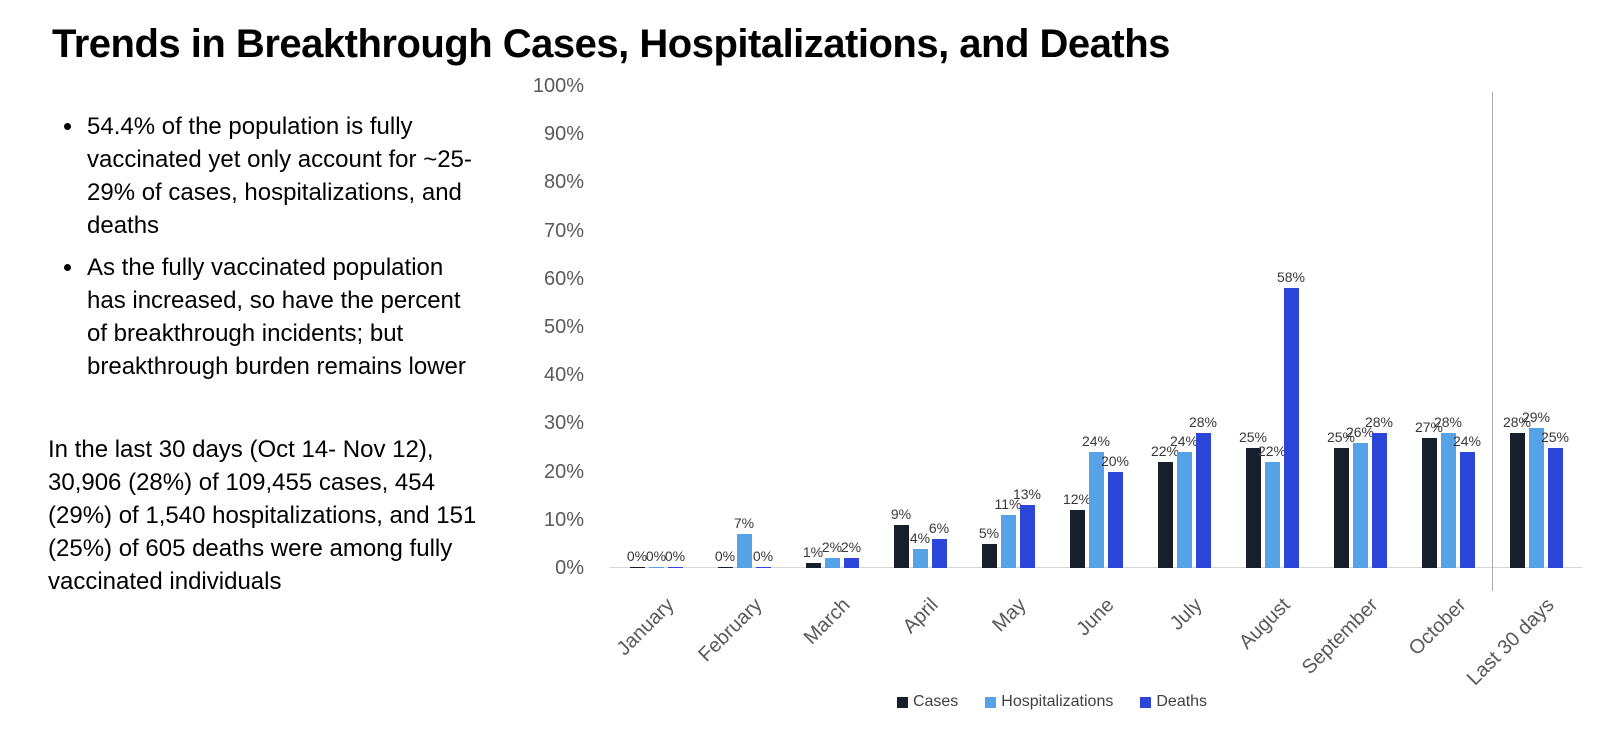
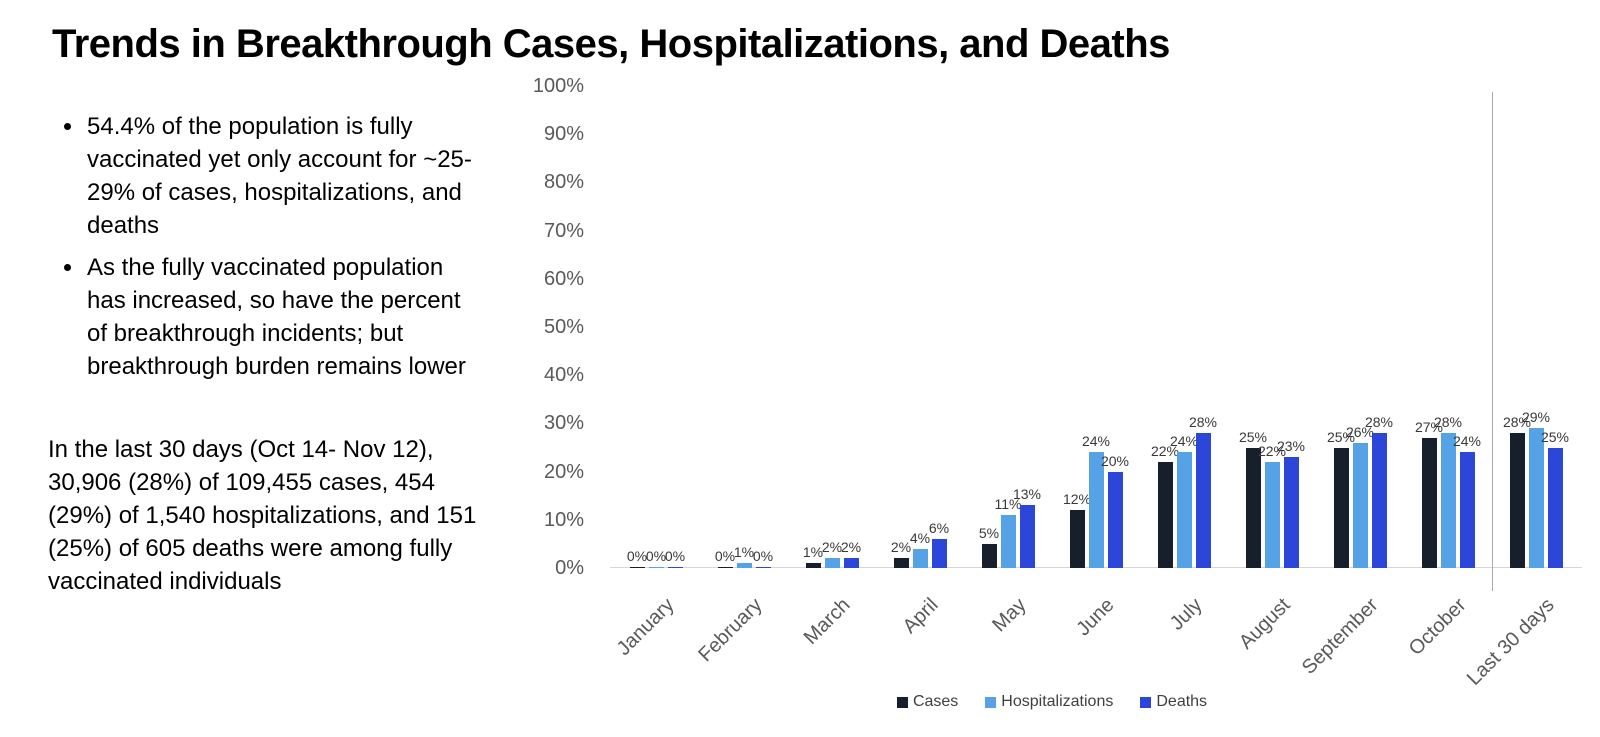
Hospitalizations/February: 7% -> 1%
Cases/April: 9% -> 2%
Deaths/August: 58% -> 23%
